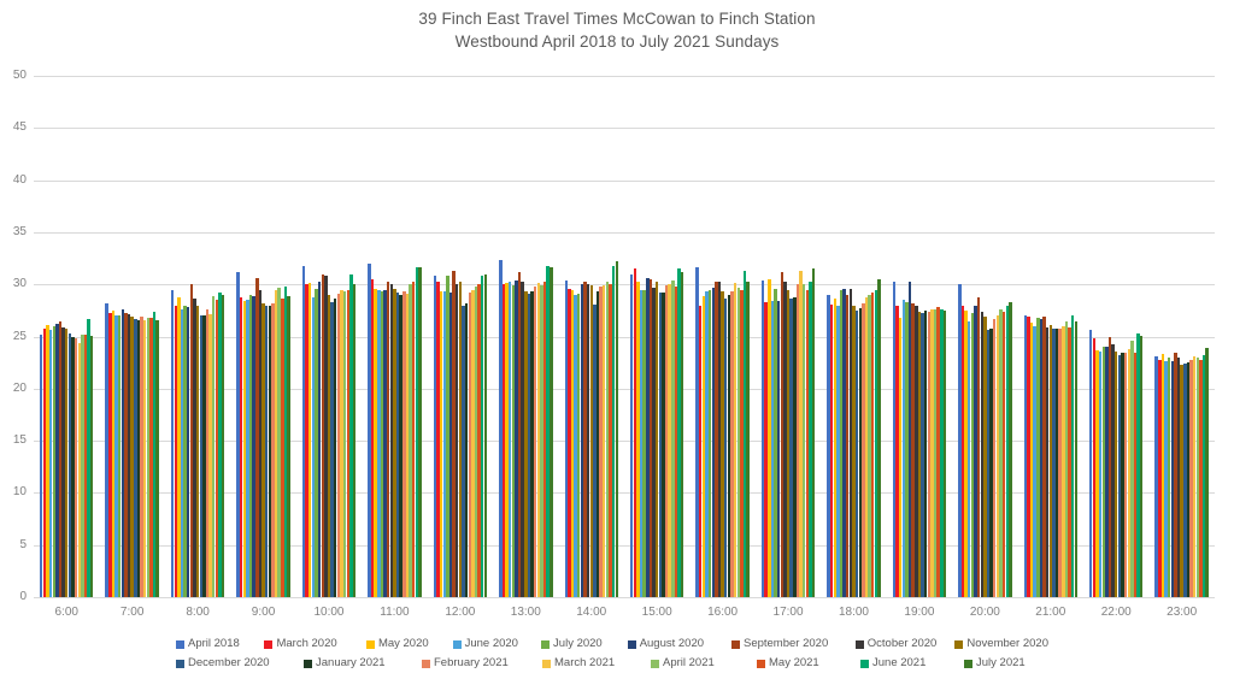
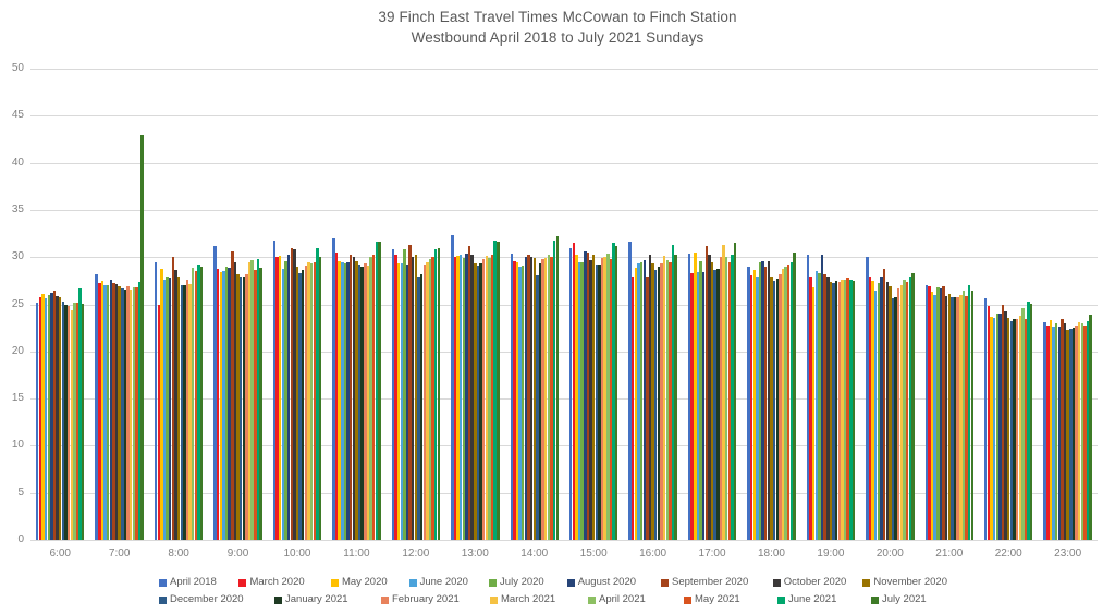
July 2021/7:00: 27 -> 43
March 2020/8:00: 28 -> 25
September 2020/16:00: 30 -> 28
